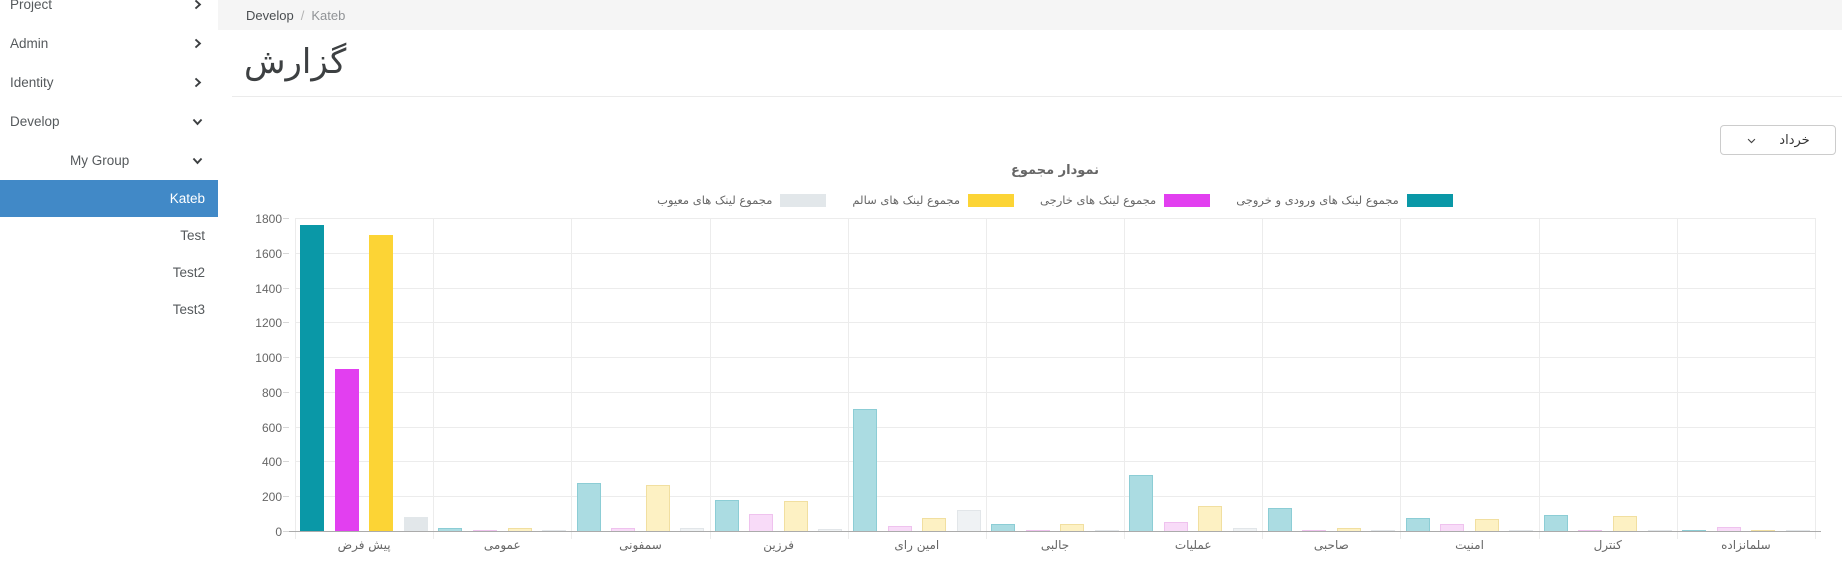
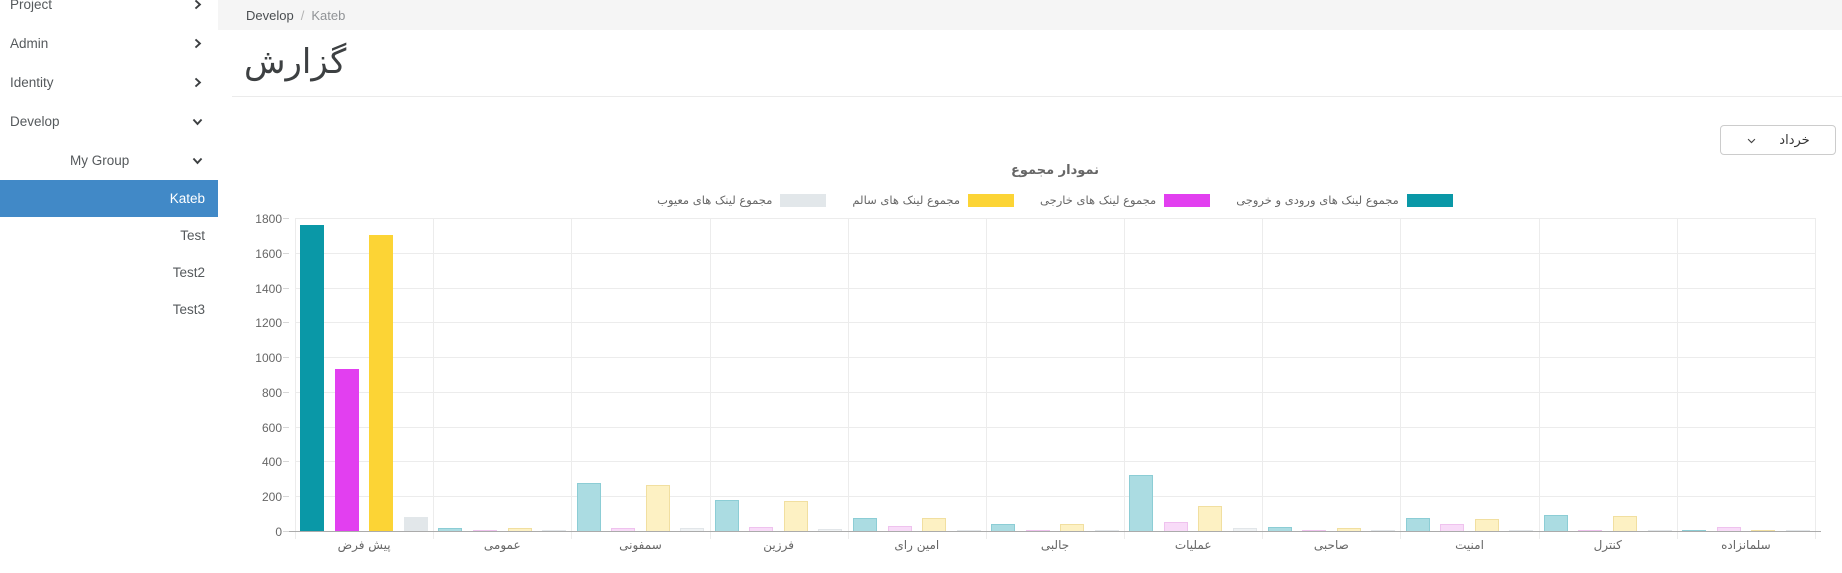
مجموع لینک های خارجی/فرزین: 100 -> 20
مجموع لینک های ورودی و خروجی/امین رای: 700 -> 80
مجموع لینک های معیوب/امین رای: 120 -> 10
مجموع لینک های ورودی و خروجی/صاحبی: 130 -> 20
